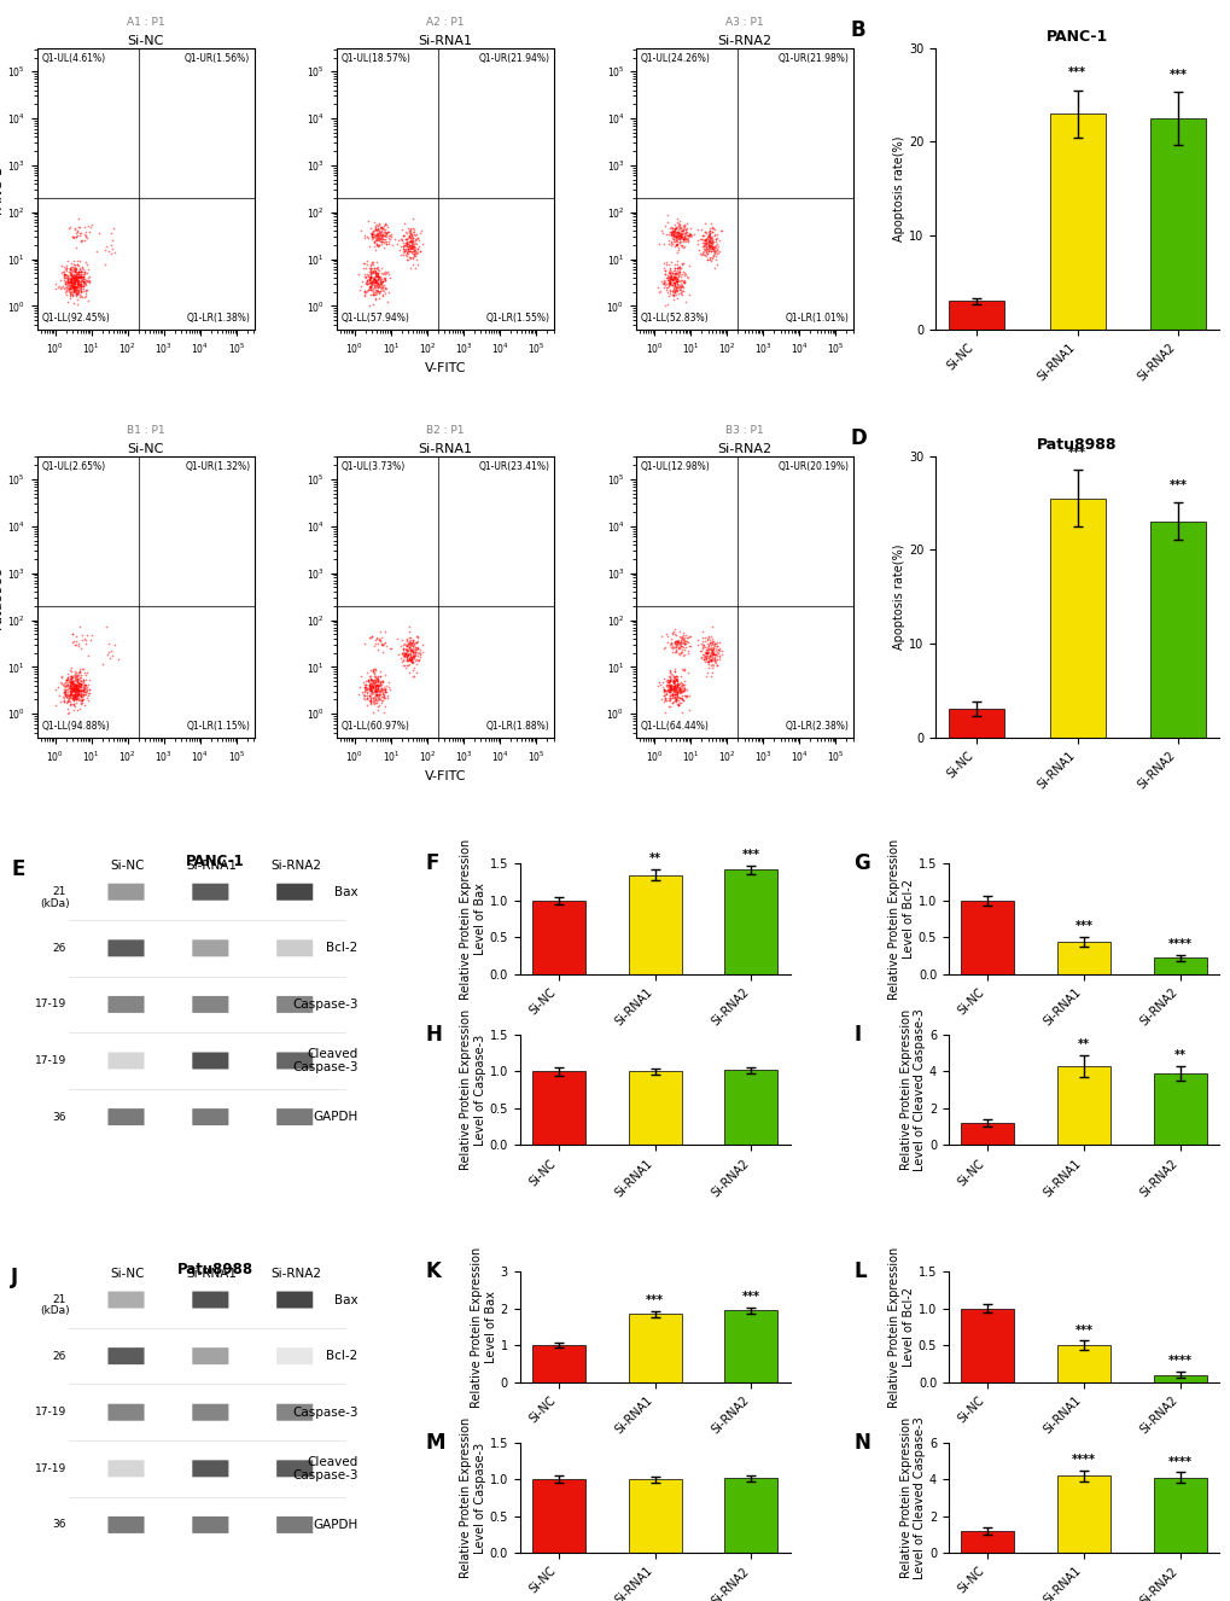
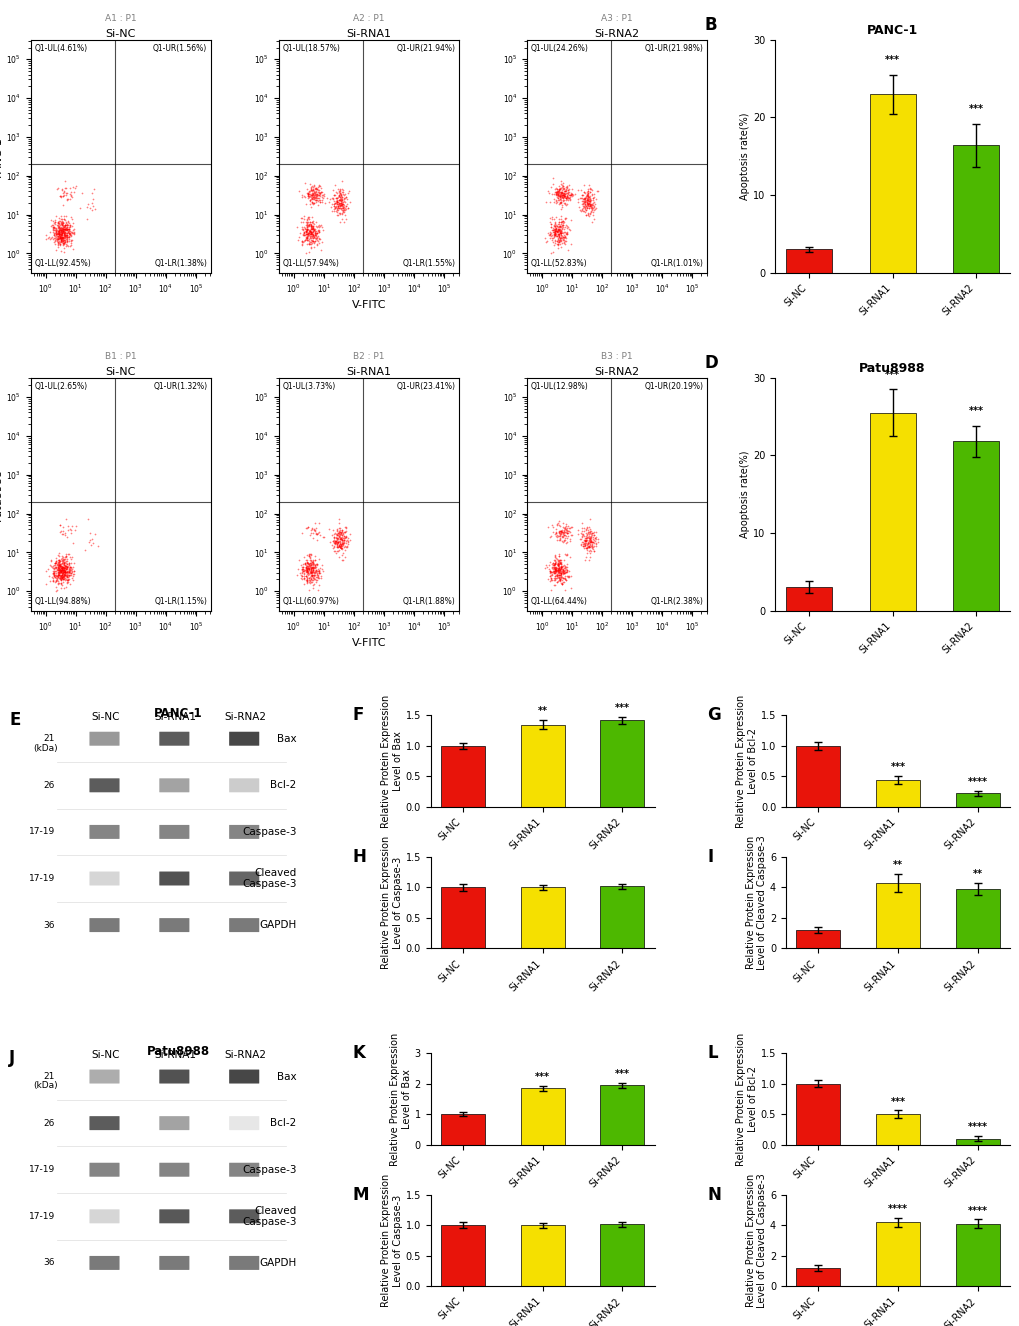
PANC-1/Si-RNA2: 22.5 -> 16.4
Patu8988/Si-RNA2: 23.0 -> 21.8
